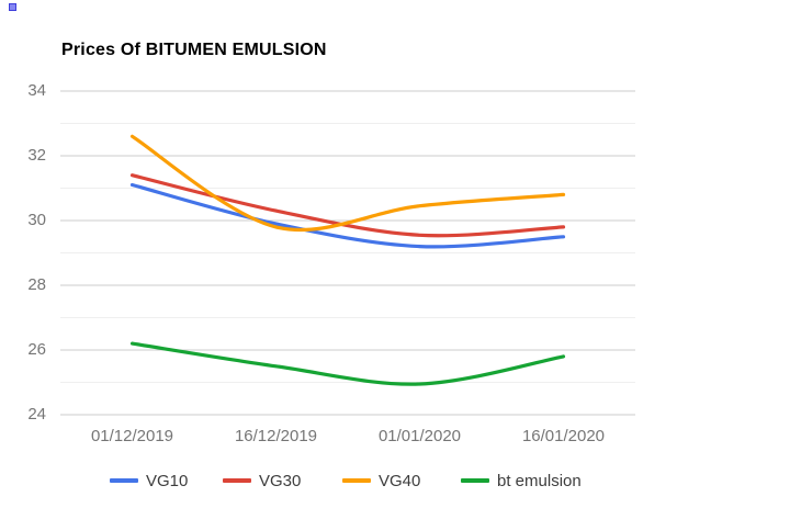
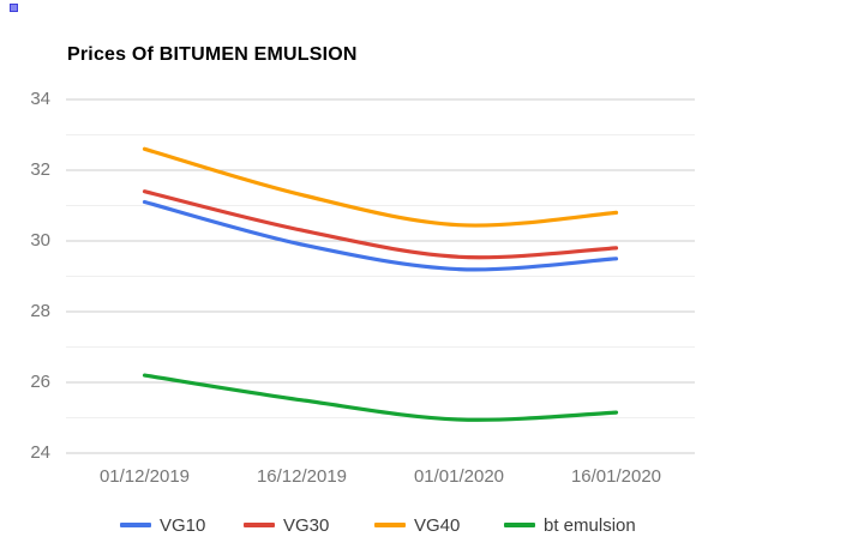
VG40/16/12/2019: 29.8 -> 31.3
bt emulsion/16/01/2020: 25.8 -> 25.1
